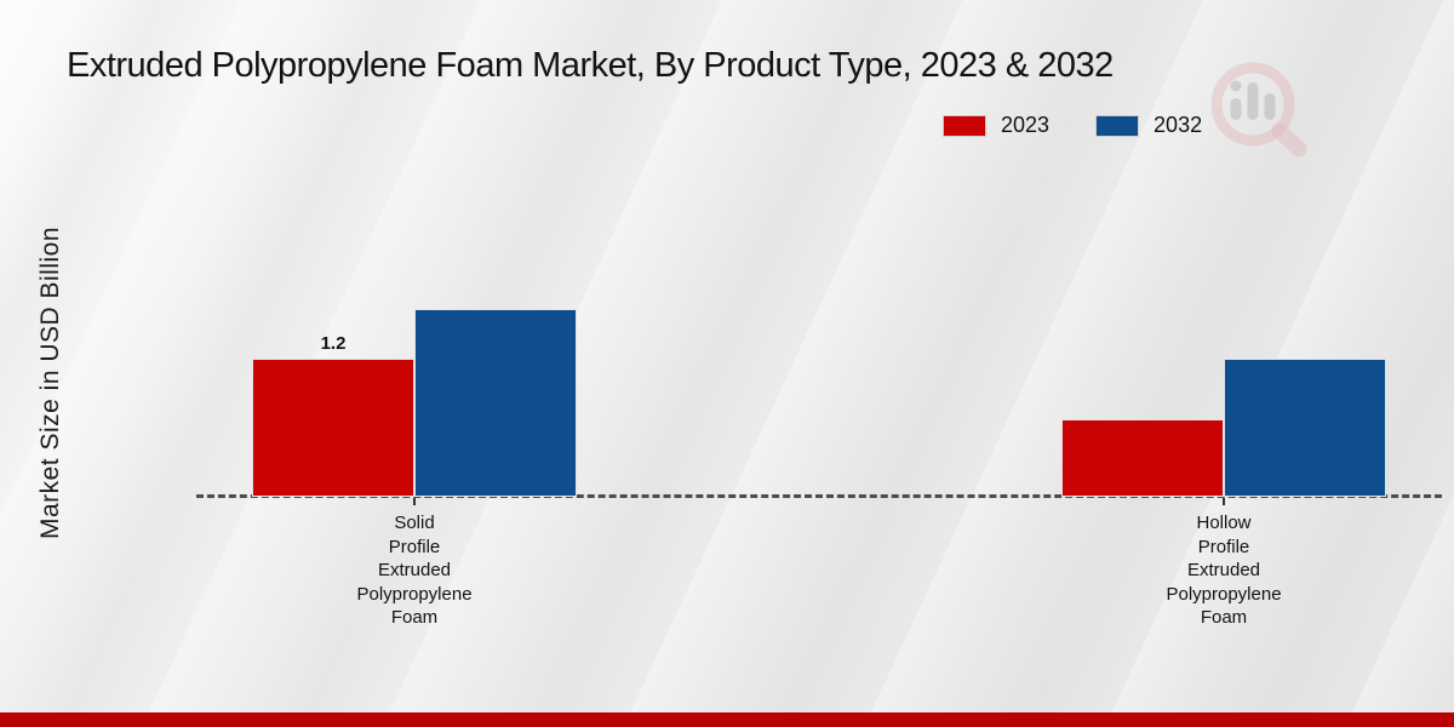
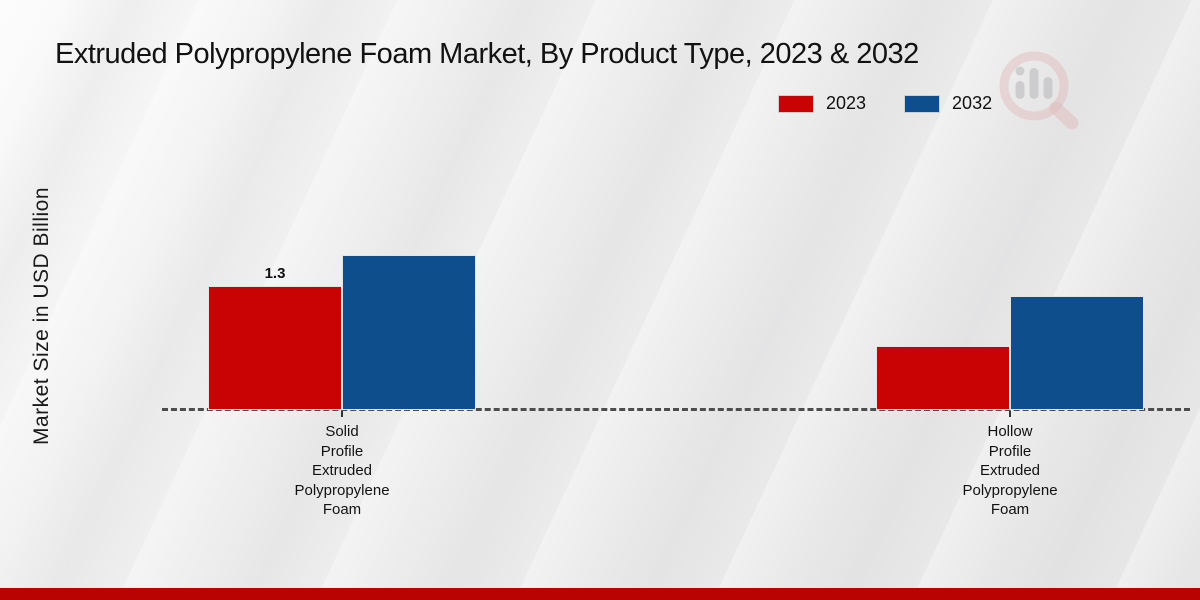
2023/Solid Profile Extruded Polypropylene Foam: 1.2 -> 1.3
